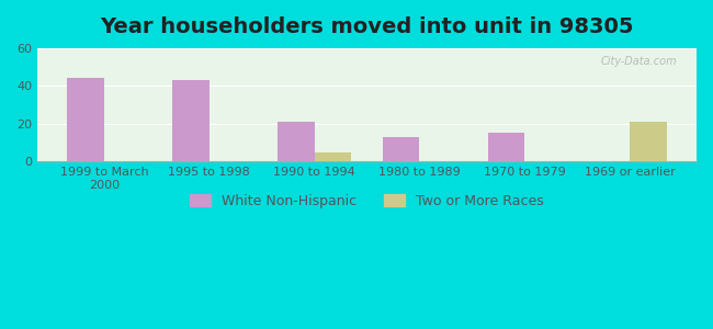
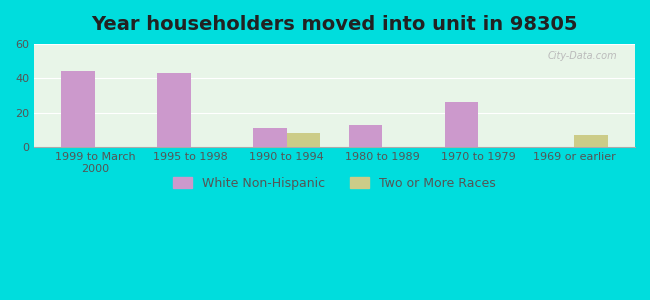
White Non-Hispanic/1990 to 1994: 21 -> 11
Two or More Races/1990 to 1994: 5 -> 8
White Non-Hispanic/1970 to 1979: 15 -> 26
Two or More Races/1969 or earlier: 21 -> 7
